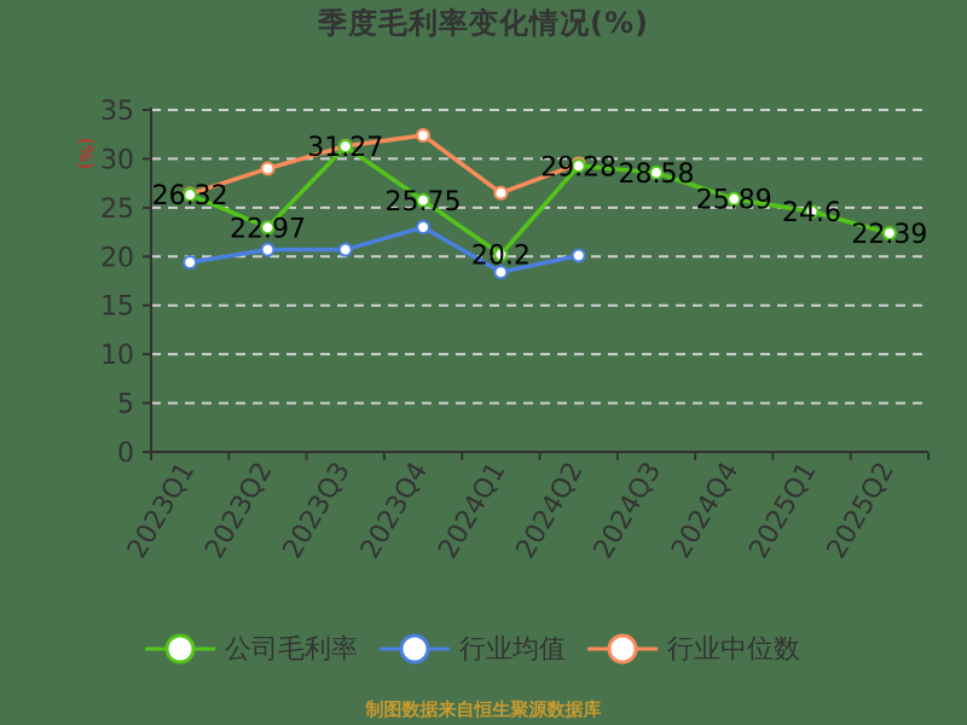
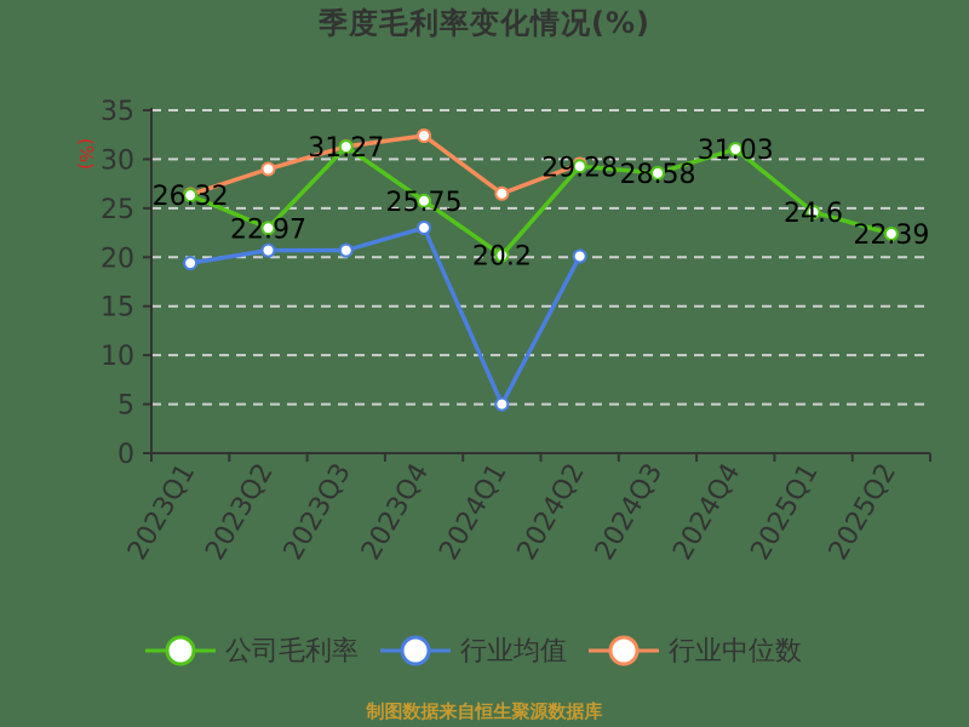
行业均值/2024Q1: 18 -> 5
公司毛利率/2024Q4: 25.89 -> 31.03
